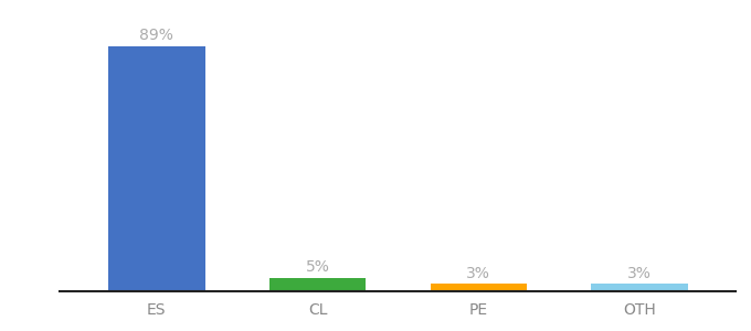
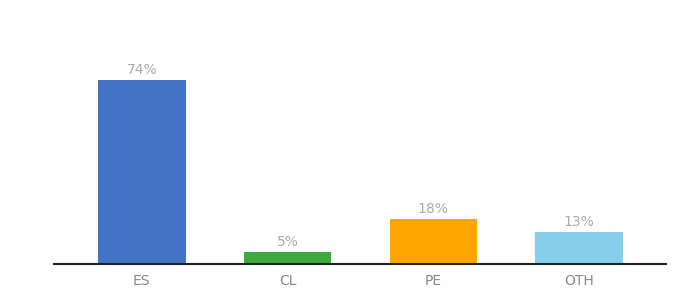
ES: 89% -> 74%
PE: 3% -> 18%
OTH: 3% -> 13%
